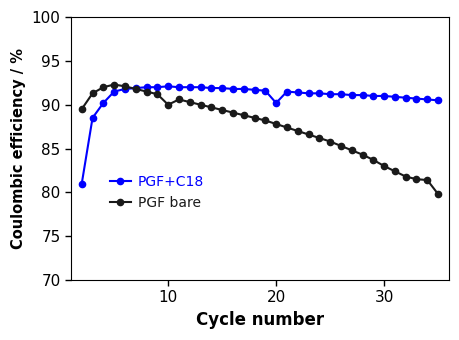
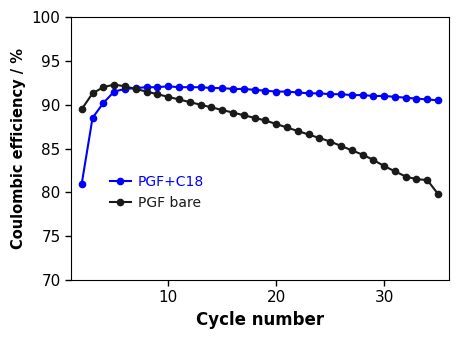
PGF bare/10: 90.0 -> 90.9
PGF+C18/20: 90.2 -> 91.5
